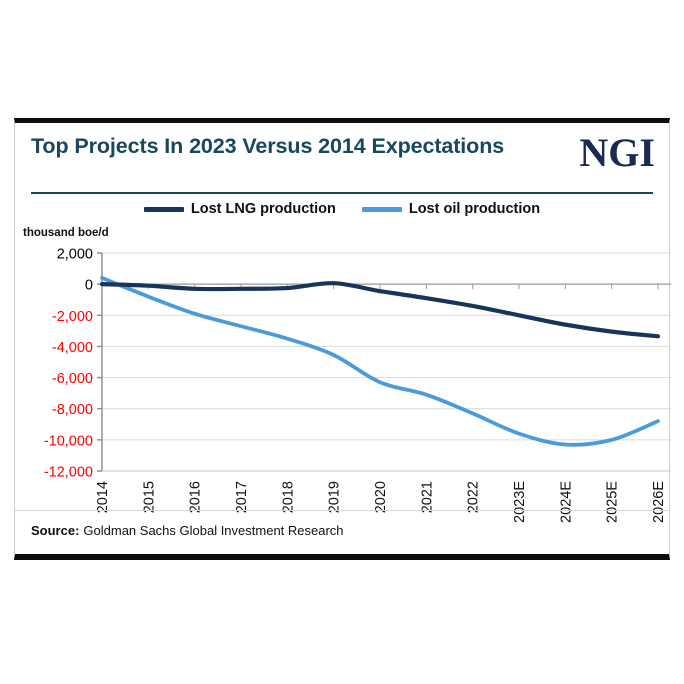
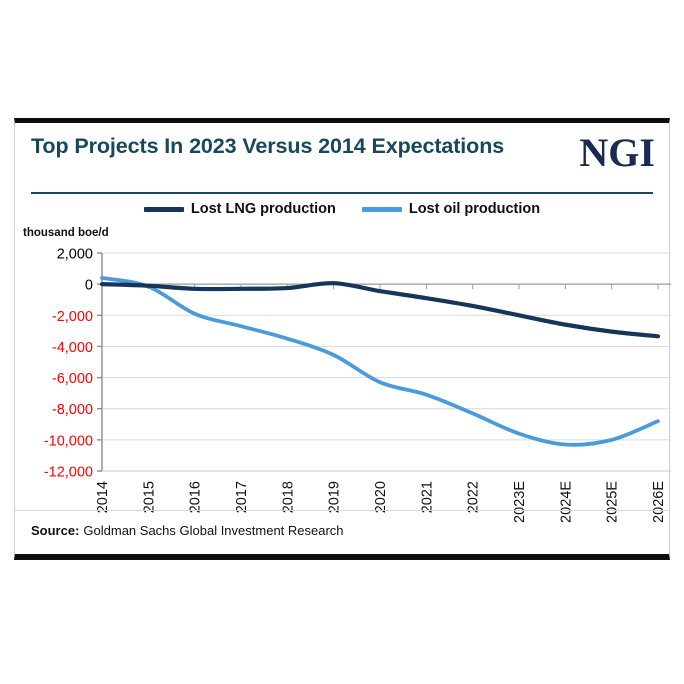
Lost oil production/2015: -800 -> -200
